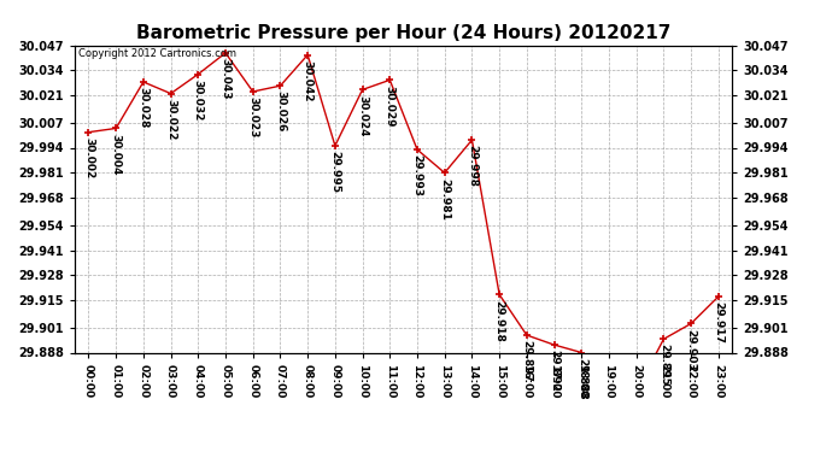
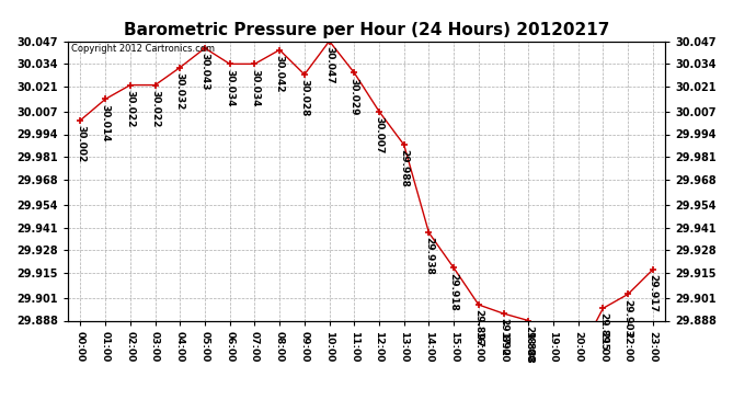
01:00: 30.004 -> 30.014
02:00: 30.028 -> 30.022
06:00: 30.023 -> 30.034
07:00: 30.026 -> 30.034
09:00: 29.995 -> 30.028
10:00: 30.024 -> 30.047
12:00: 29.993 -> 30.007
13:00: 29.981 -> 29.988
14:00: 29.998 -> 29.938
